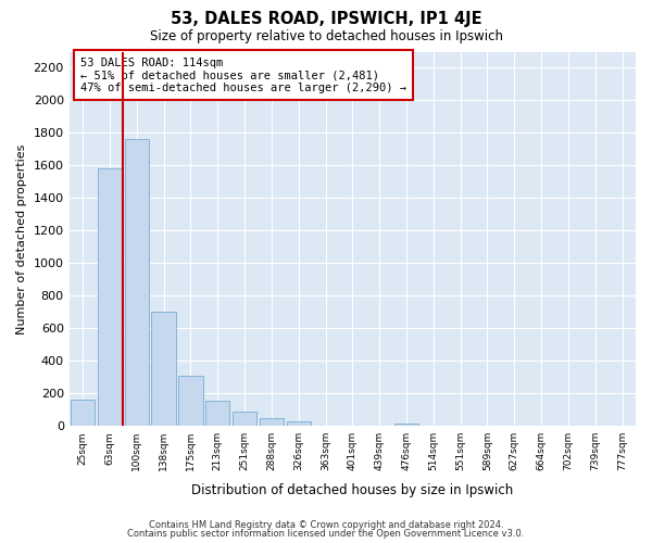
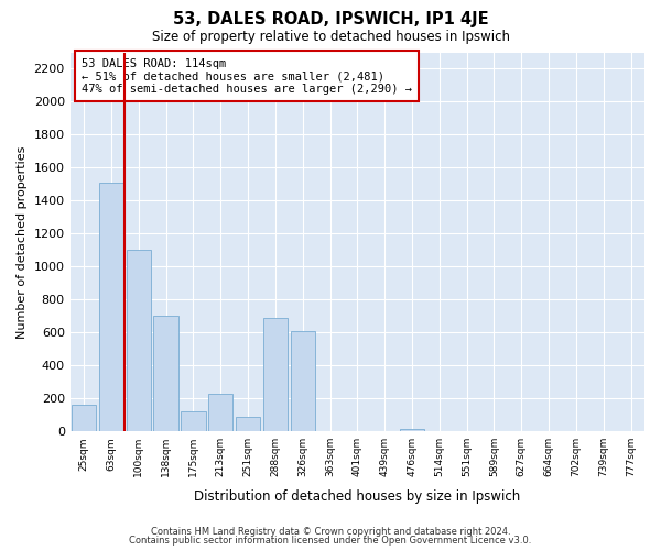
63sqm: 1580 -> 1510
100sqm: 1760 -> 1100
175sqm: 310 -> 120
213sqm: 160 -> 230
288sqm: 50 -> 690
326sqm: 20 -> 610
